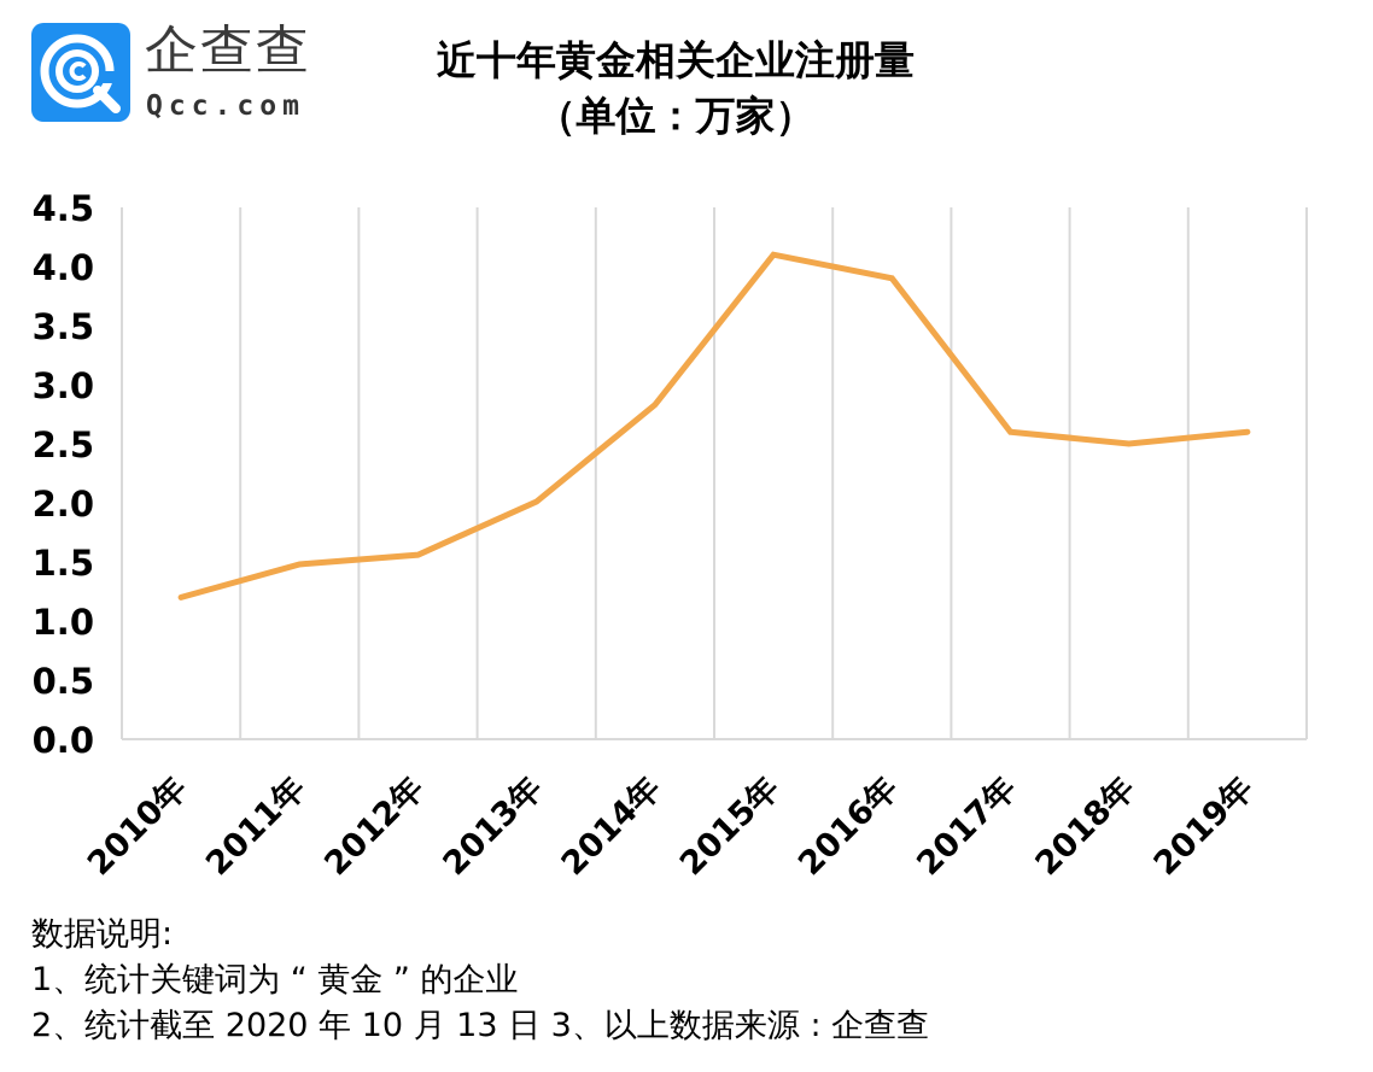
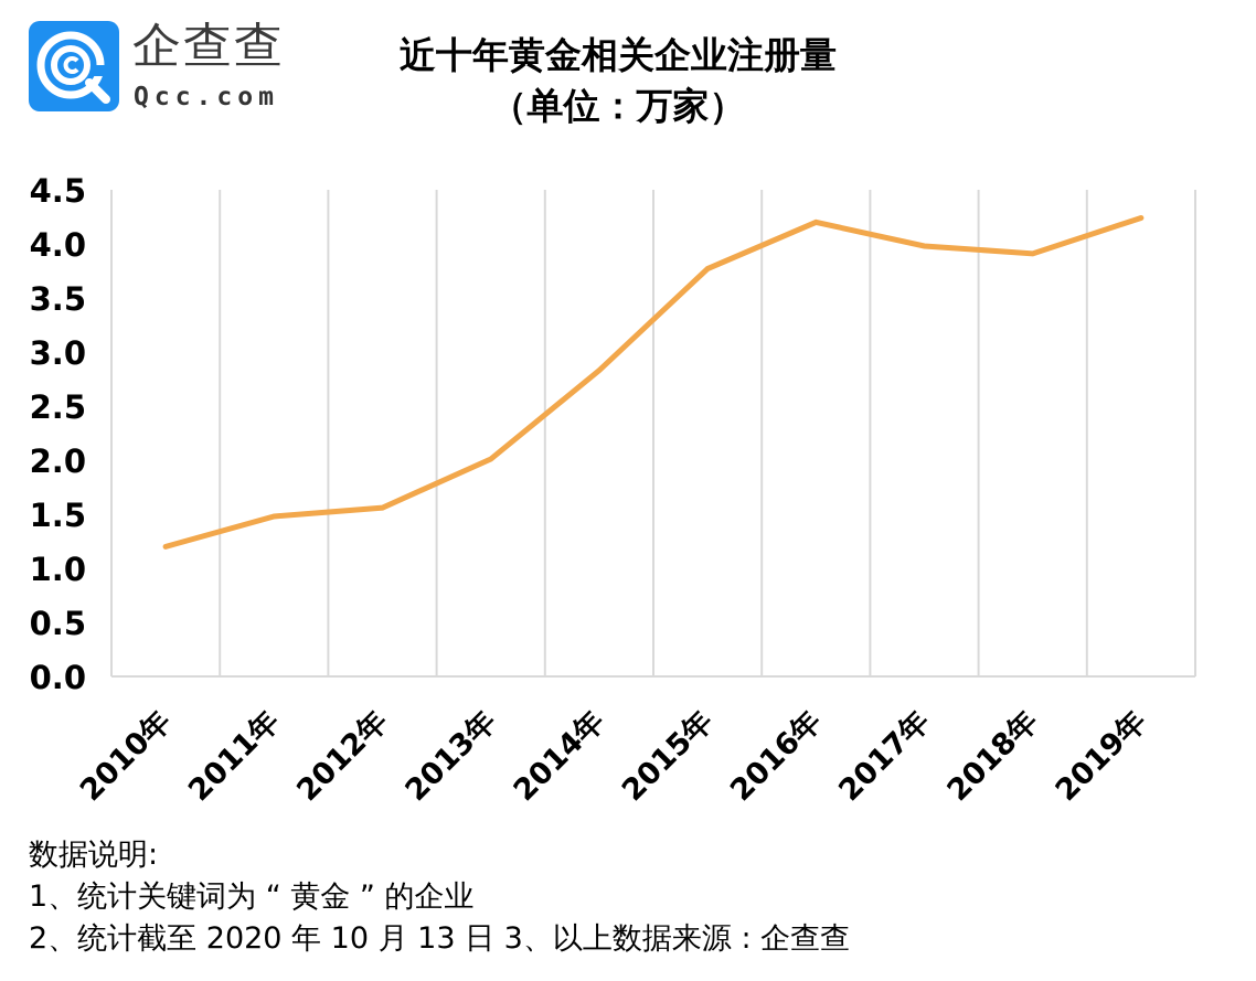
2015年: 4.1 -> 3.8
2016年: 3.9 -> 4.2
2017年: 2.6 -> 4.0
2018年: 2.5 -> 3.9
2019年: 2.6 -> 4.2
